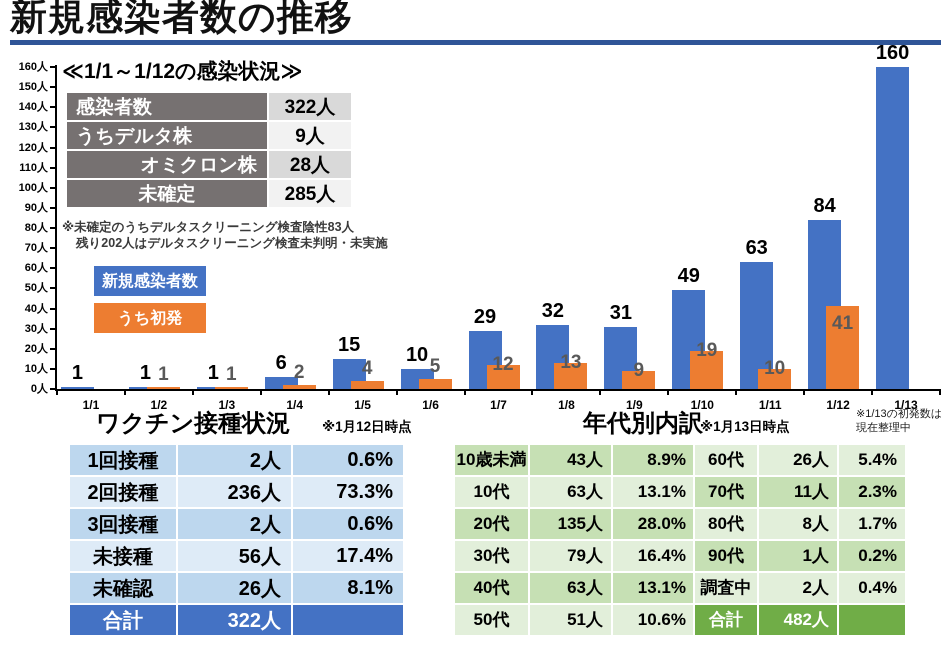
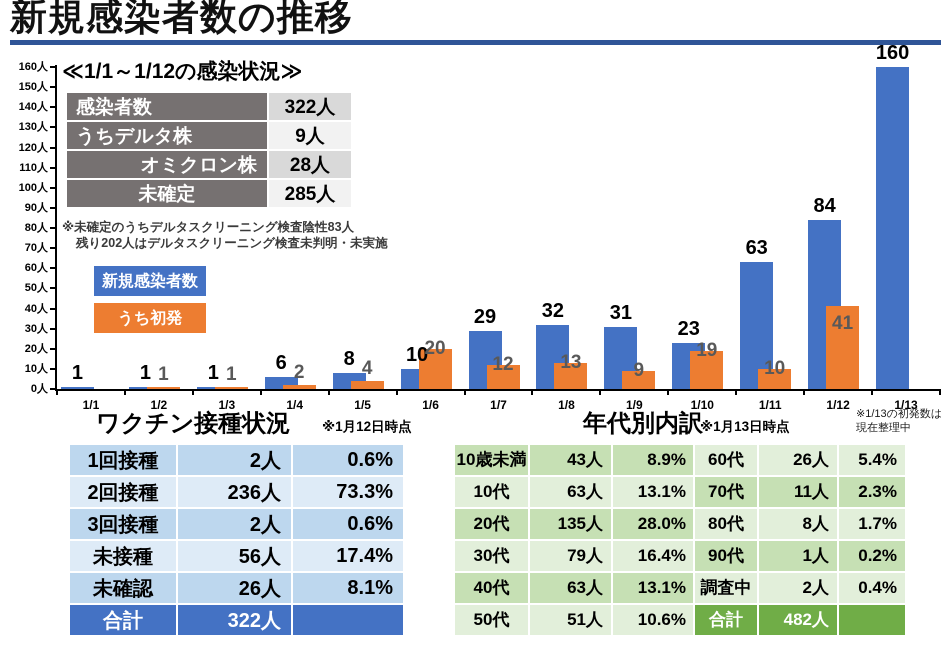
新規感染者数/1/5: 15 -> 8
うち初発/1/6: 5 -> 20
新規感染者数/1/10: 49 -> 23
